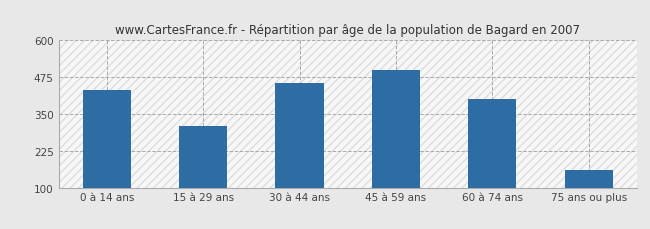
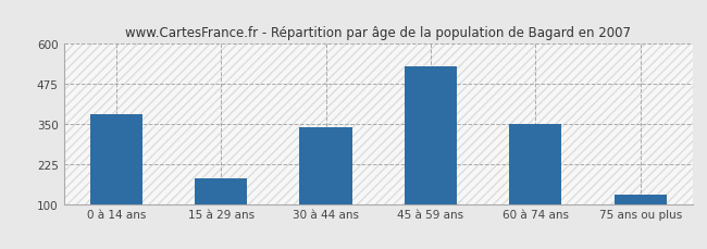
0 à 14 ans: 430 -> 380
15 à 29 ans: 310 -> 180
30 à 44 ans: 455 -> 340
45 à 59 ans: 500 -> 530
60 à 74 ans: 400 -> 350
75 ans ou plus: 160 -> 130
